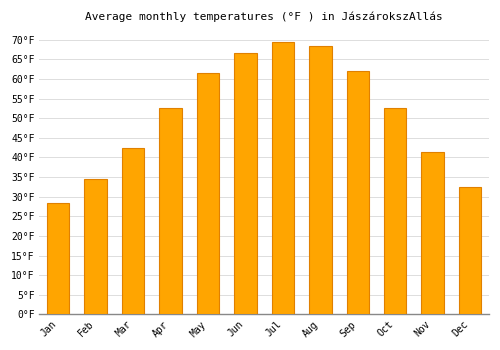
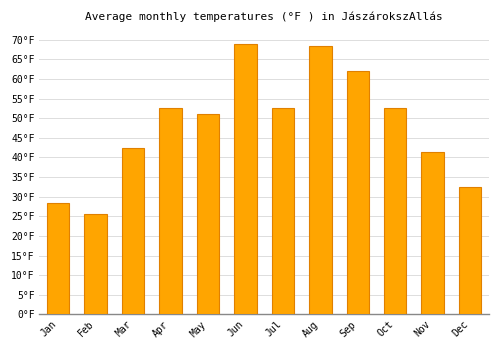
Feb: 34.5°F -> 25.5°F
May: 61.5°F -> 51.0°F
Jun: 66.5°F -> 69.0°F
Jul: 69.5°F -> 52.5°F
